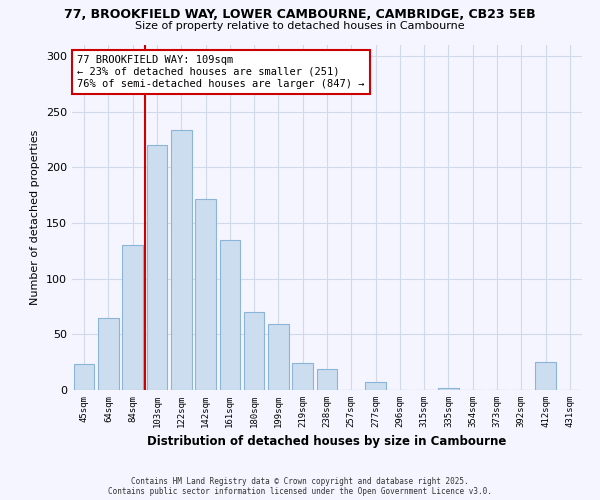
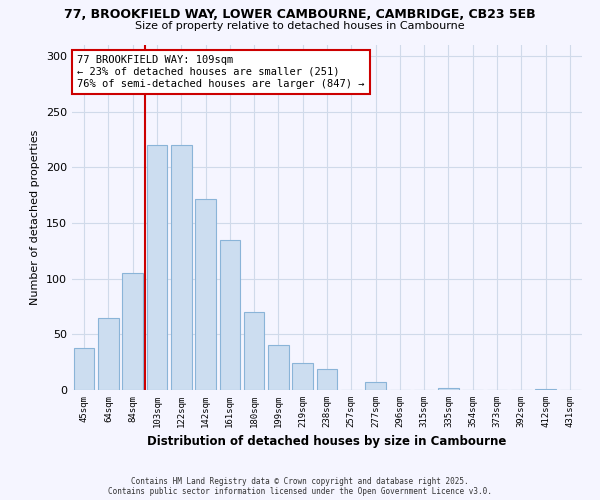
45sqm: 23 -> 38
84sqm: 130 -> 105
122sqm: 234 -> 220
199sqm: 59 -> 40
412sqm: 25 -> 1
